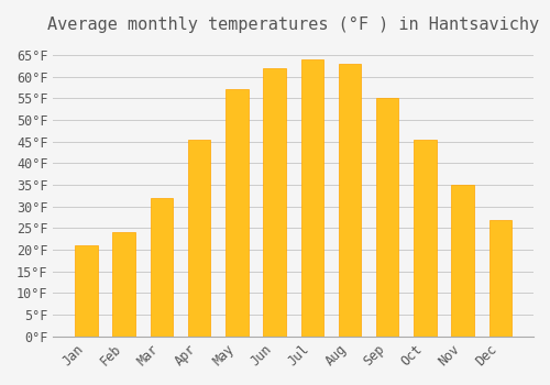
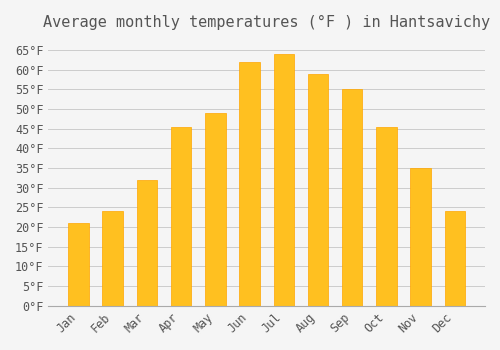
May: 57.0°F -> 49.0°F
Aug: 63.0°F -> 59.0°F
Dec: 27.0°F -> 24.0°F
